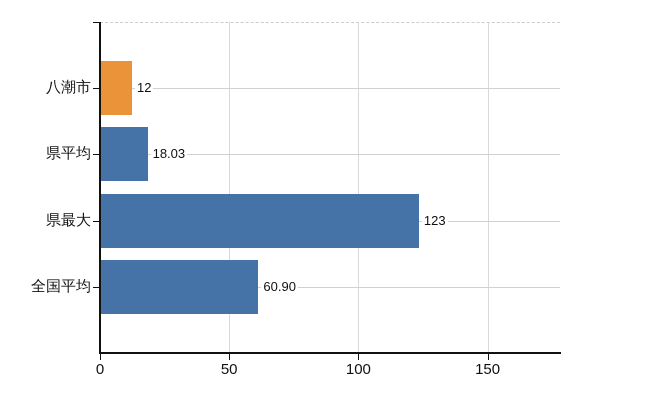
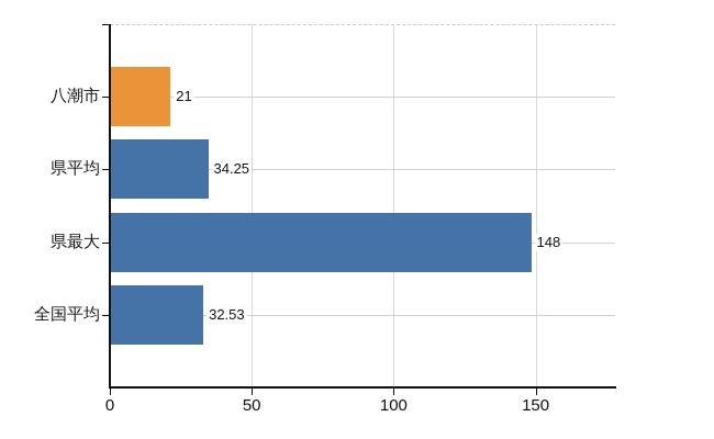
八潮市: 12 -> 21
県平均: 18.03 -> 34.25
県最大: 123 -> 148
全国平均: 60.90 -> 32.53
